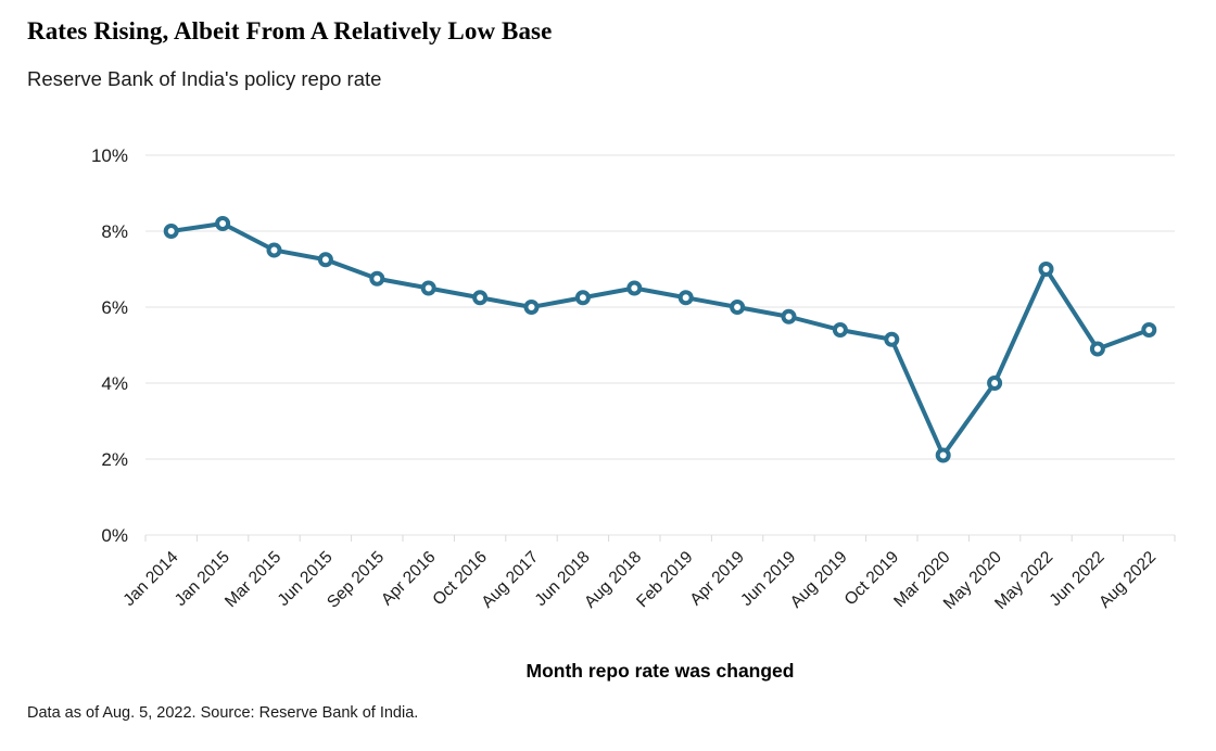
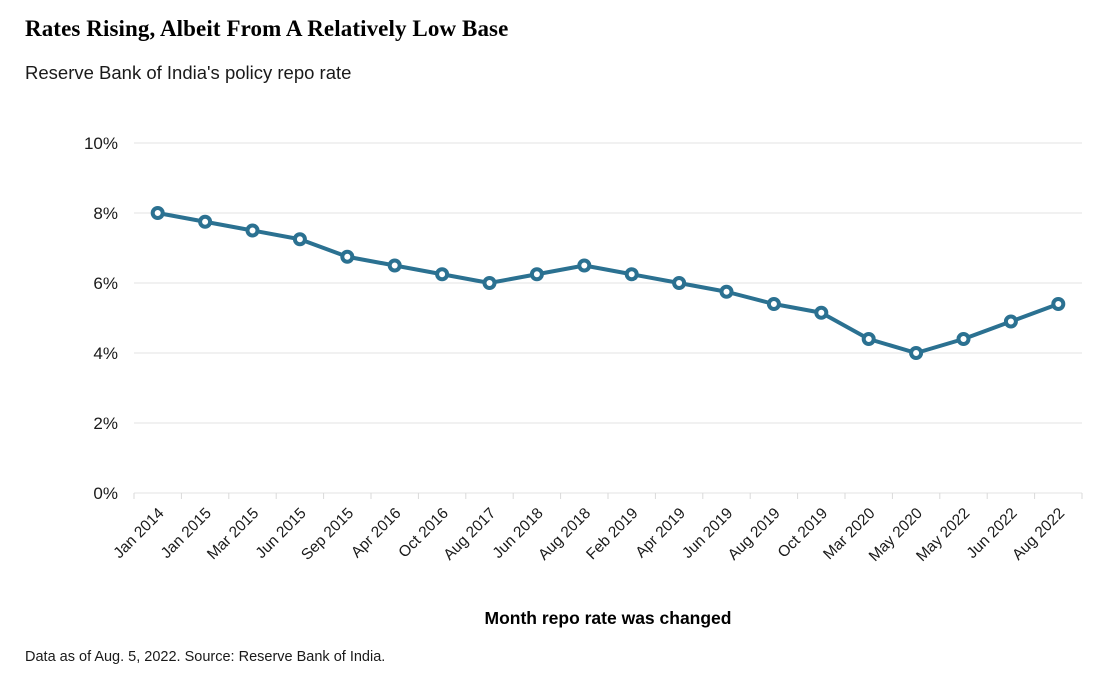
Jan 2015: 8.2% -> 7.8%
Mar 2020: 2.1% -> 4.4%
May 2022: 7.0% -> 4.4%
